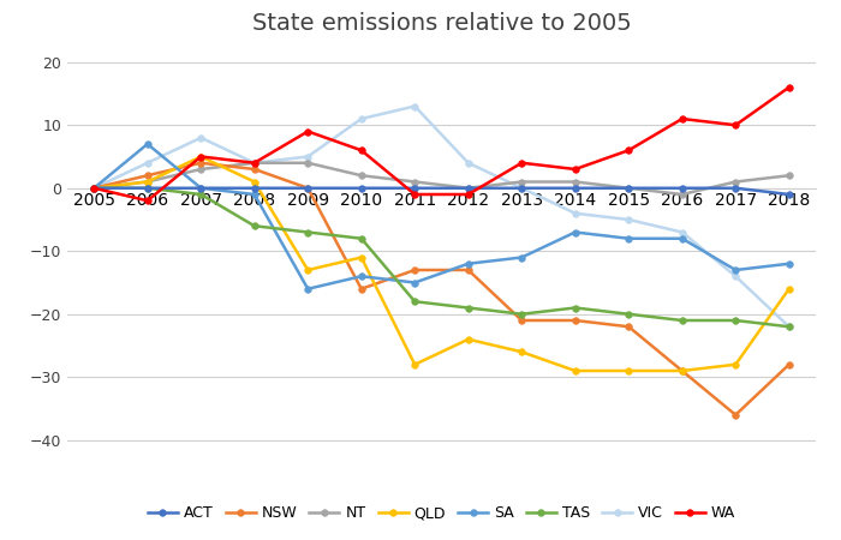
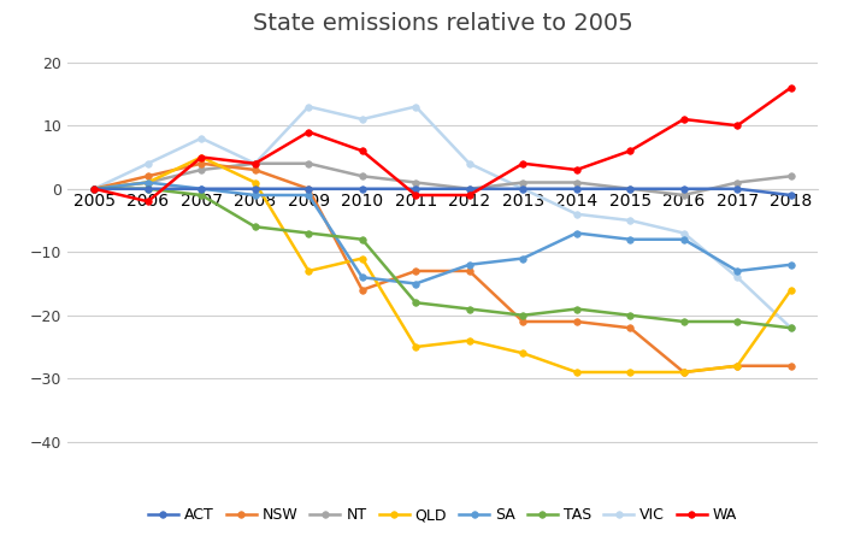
SA/2006: 7 -> 1
SA/2009: -16 -> -1
VIC/2009: 5 -> 13
QLD/2011: -28 -> -25
NSW/2017: -36 -> -28
